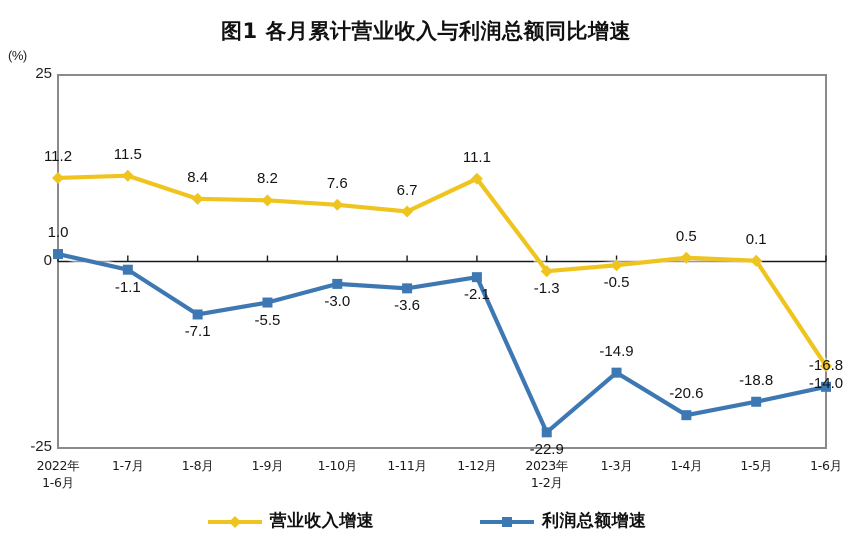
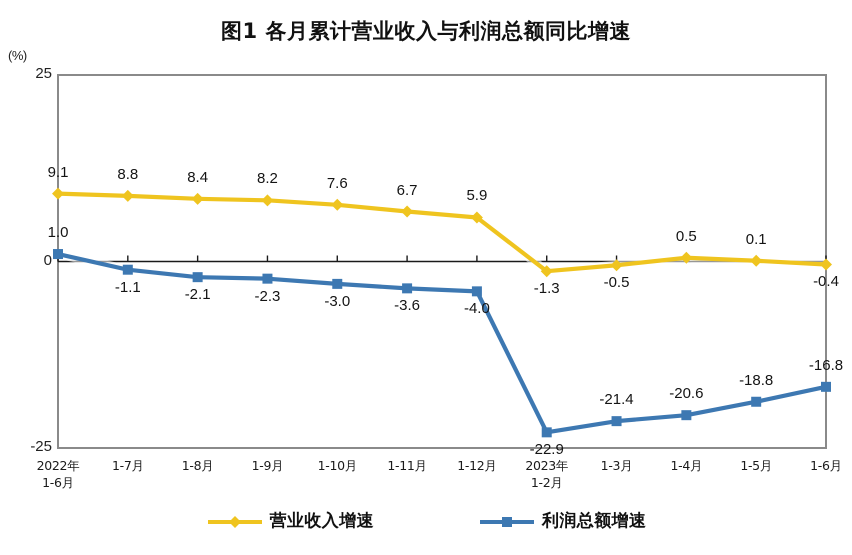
营业收入增速/2022年 1-6月: 11.2 -> 9.1
营业收入增速/1-7月: 11.5 -> 8.8
利润总额增速/1-8月: -7.1 -> -2.1
利润总额增速/1-9月: -5.5 -> -2.3
营业收入增速/1-12月: 11.1 -> 5.9
利润总额增速/1-12月: -2.1 -> -4.0
利润总额增速/1-3月: -14.9 -> -21.4
营业收入增速/1-6月: -14.0 -> -0.4
